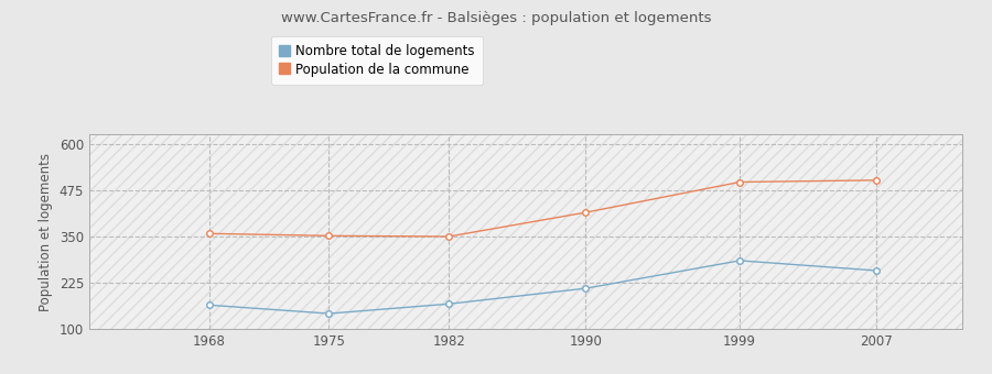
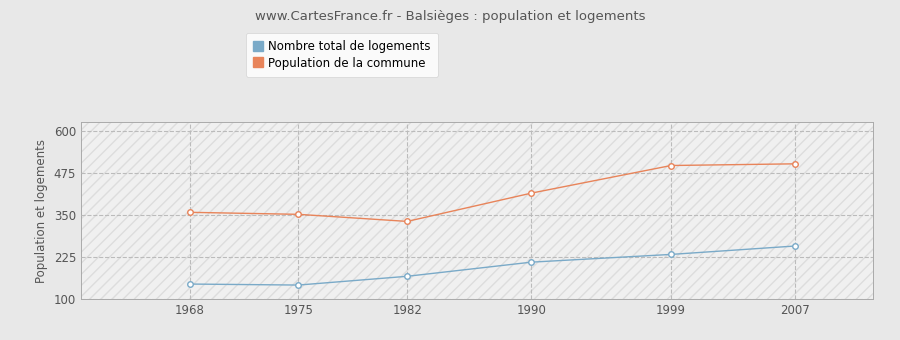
Nombre total de logements/1968: 165 -> 145
Population de la commune/1982: 350 -> 331
Nombre total de logements/1999: 285 -> 233
